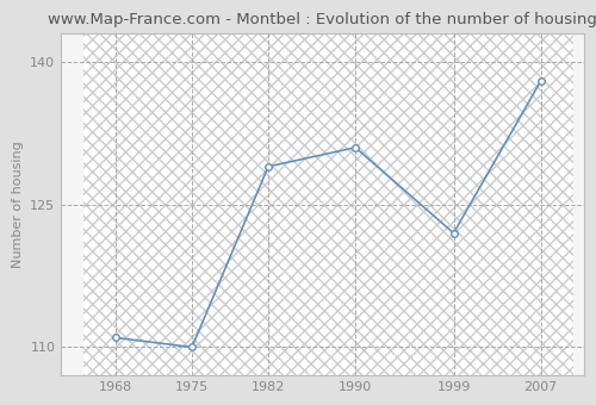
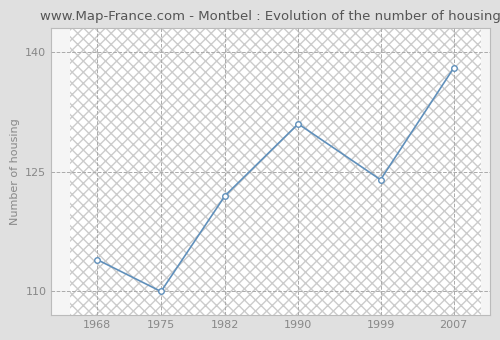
1968: 111 -> 114
1982: 129 -> 122
1999: 122 -> 124
